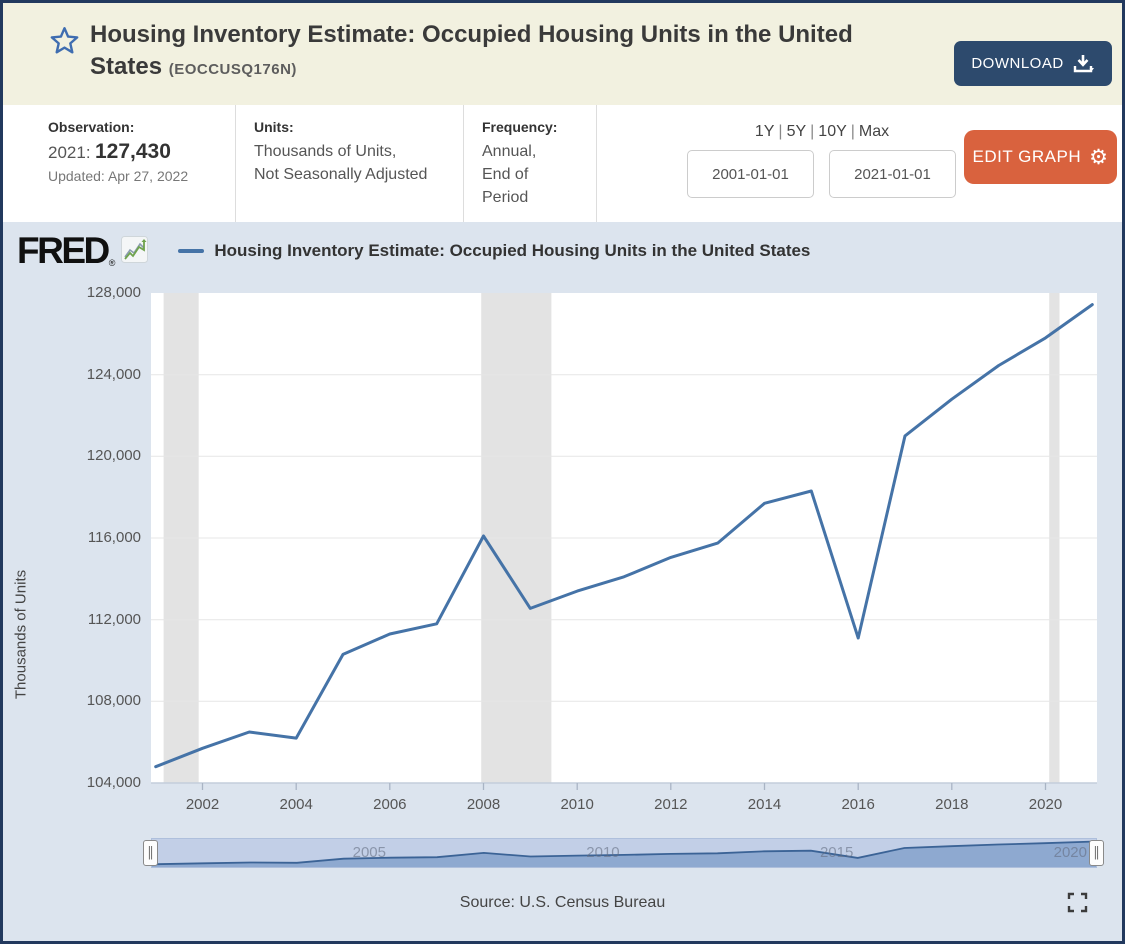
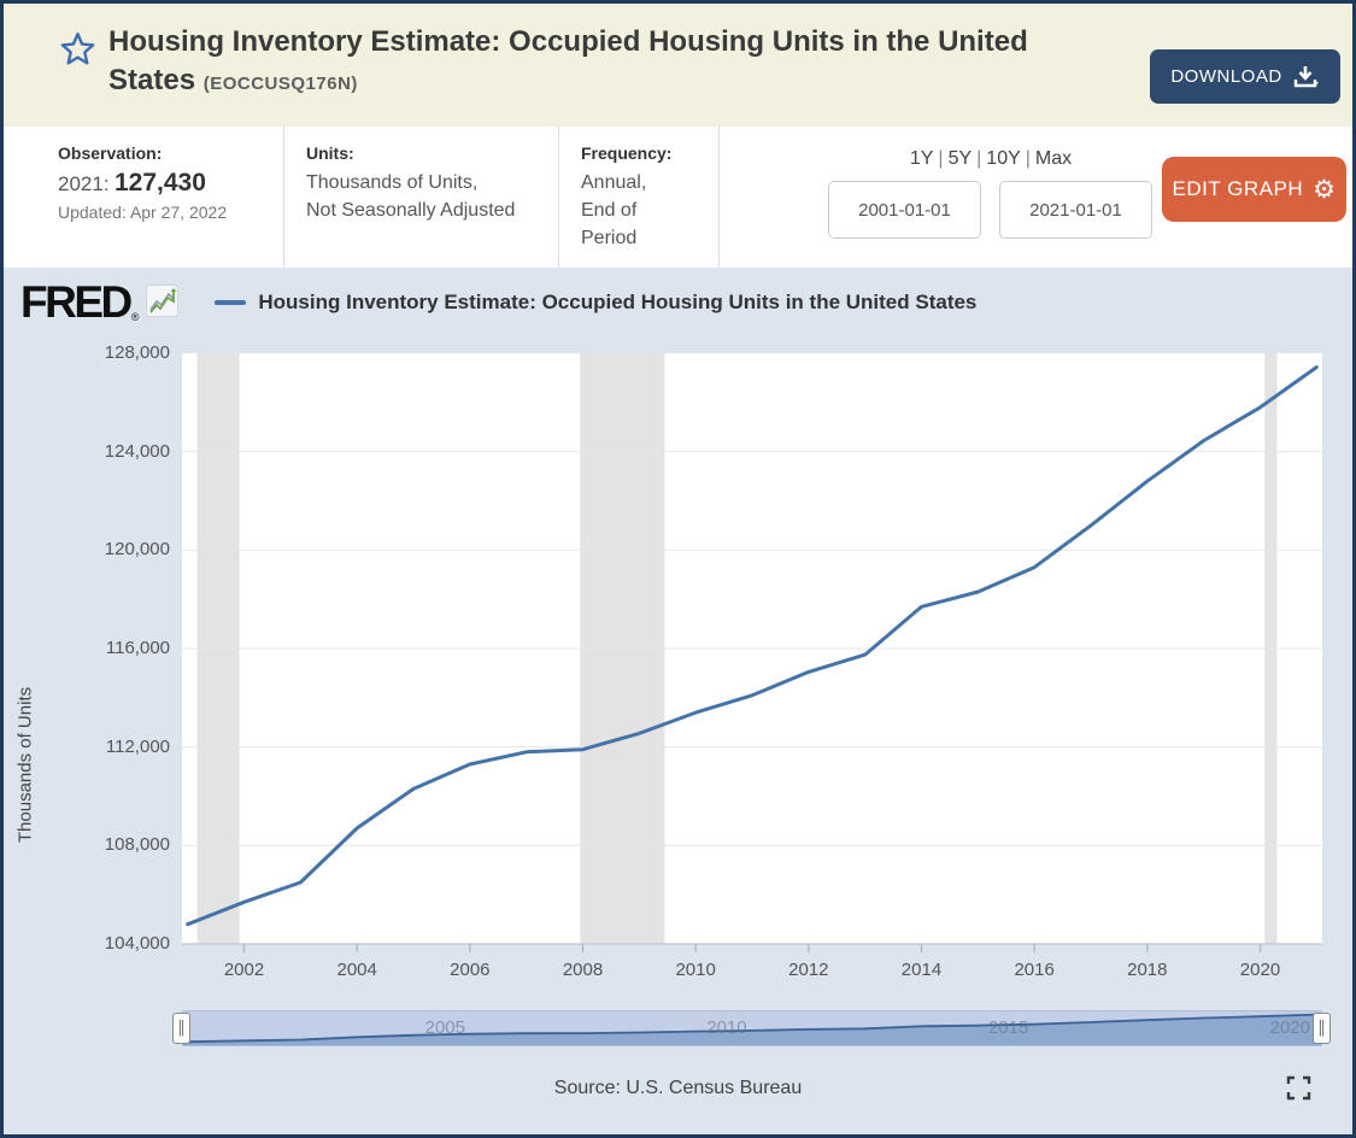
2004: 106200 -> 108700
2008: 116100 -> 111900
2016: 111100 -> 119300
